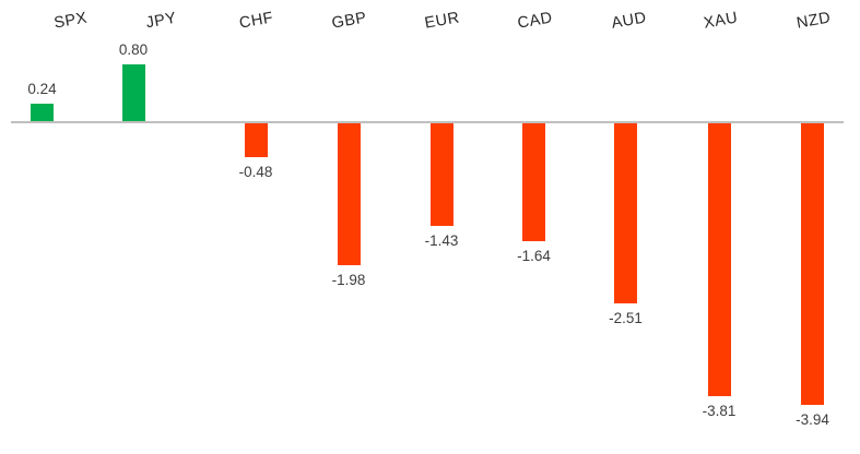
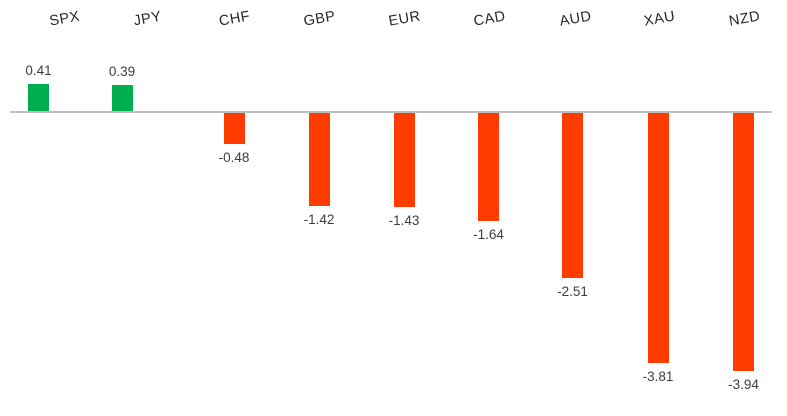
SPX: 0.24 -> 0.41
JPY: 0.80 -> 0.39
GBP: -1.98 -> -1.42
